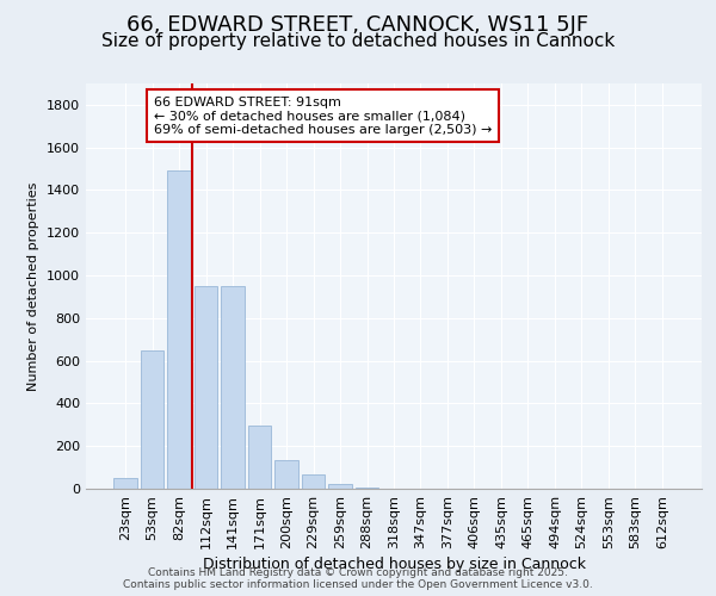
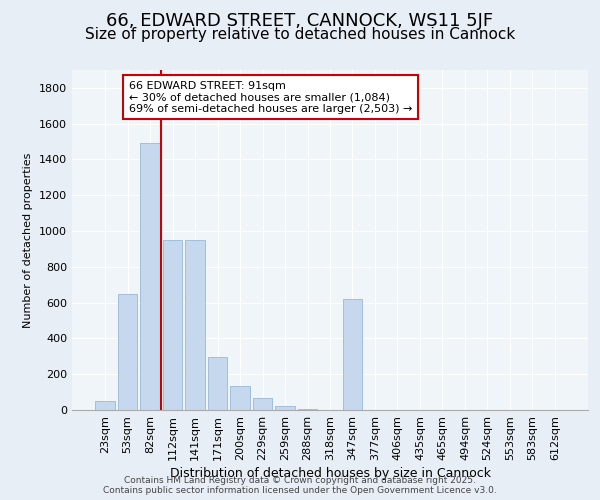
347sqm: 0 -> 620
